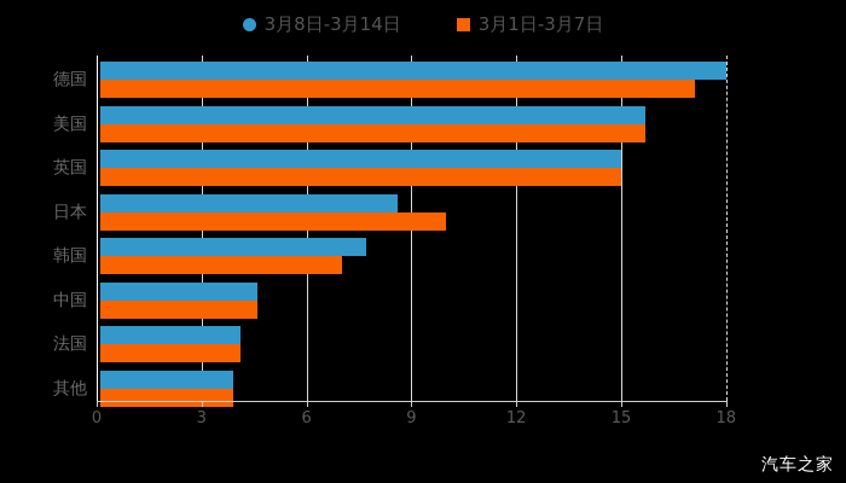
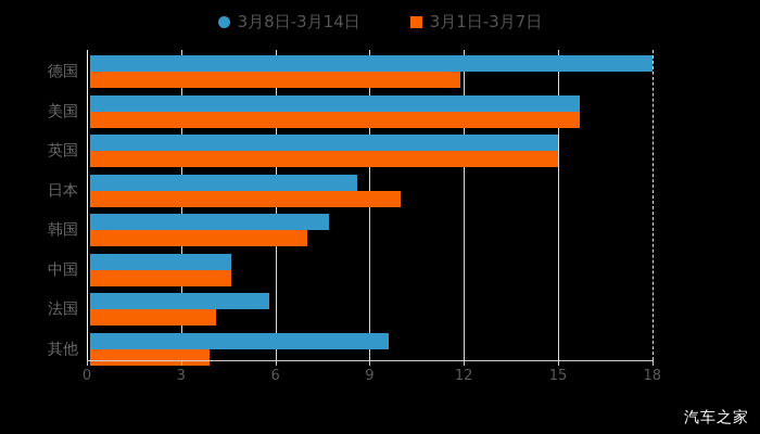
3月1日-3月7日/德国: 17.0 -> 11.8
3月8日-3月14日/法国: 4.0 -> 5.7
3月8日-3月14日/其他: 3.8 -> 9.5
